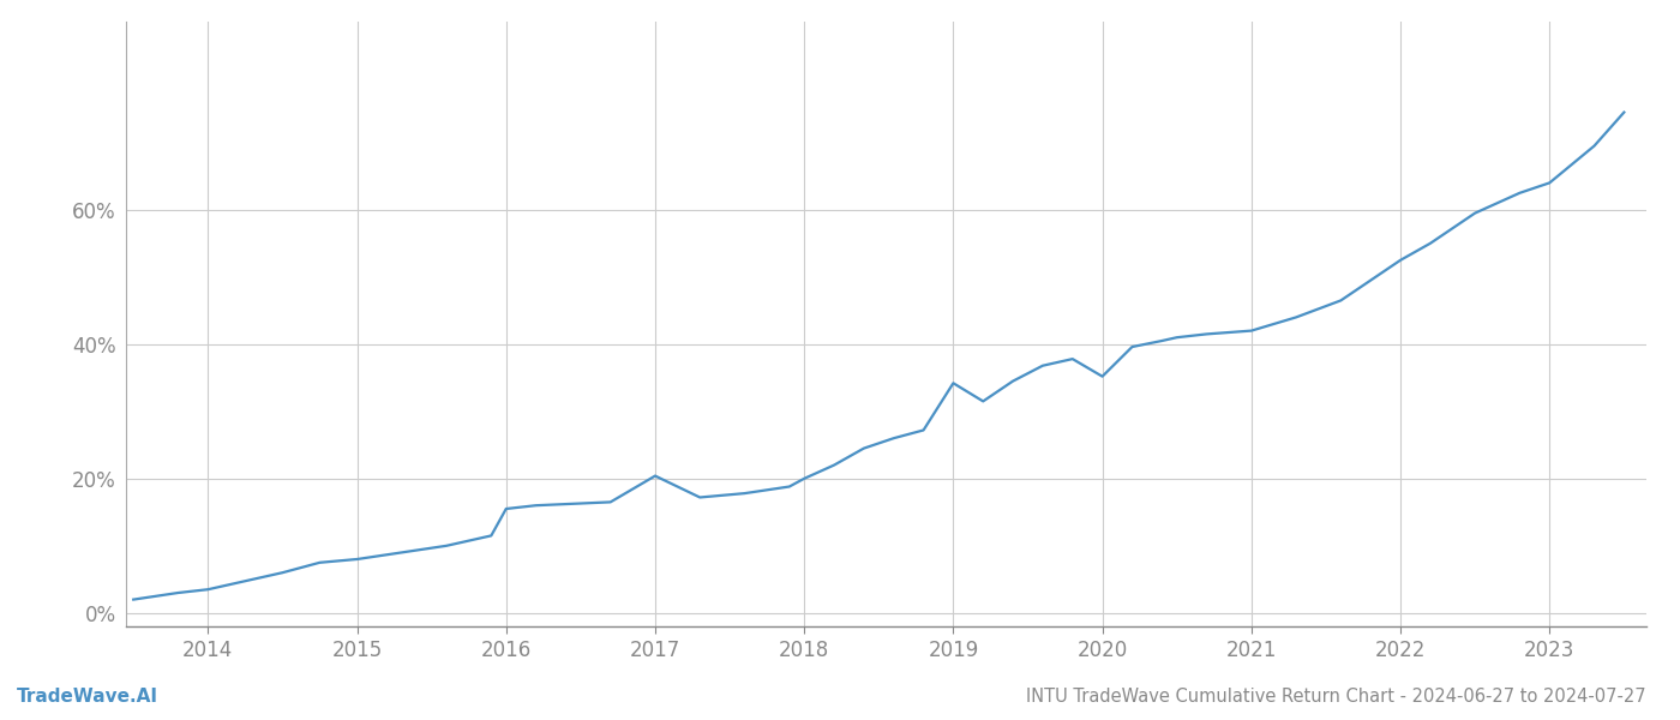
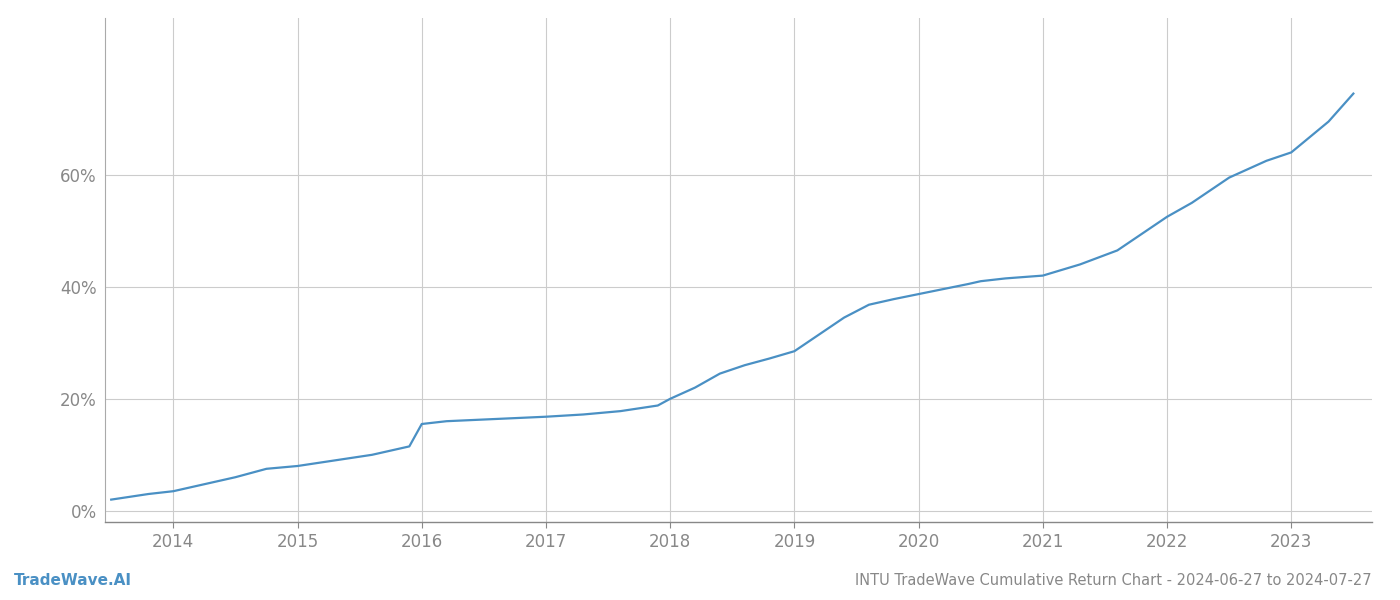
2017: 20.4% -> 16.8%
2019: 34.2% -> 28.5%
2020: 35.2% -> 38.7%
